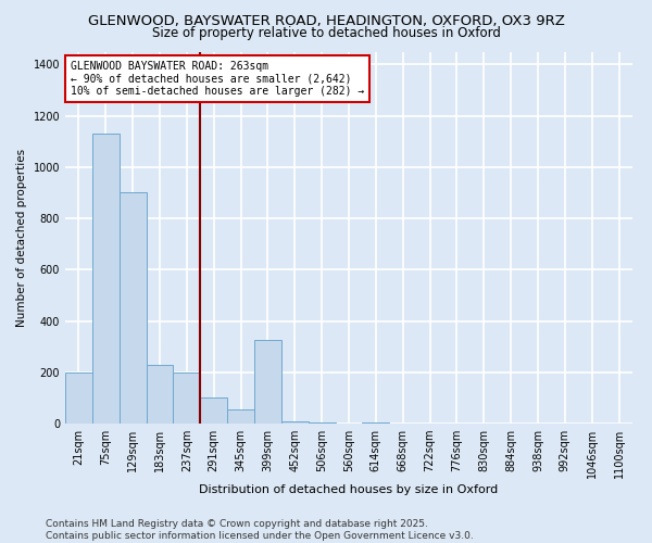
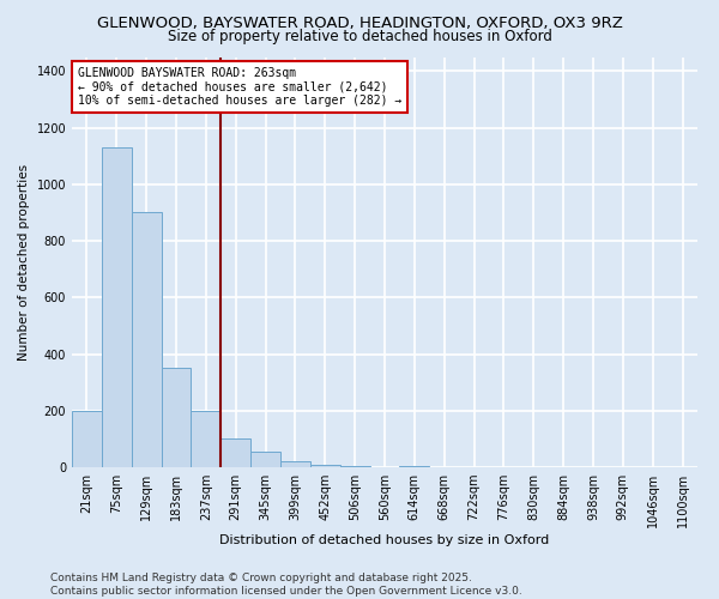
183sqm: 230 -> 350
399sqm: 325 -> 20
